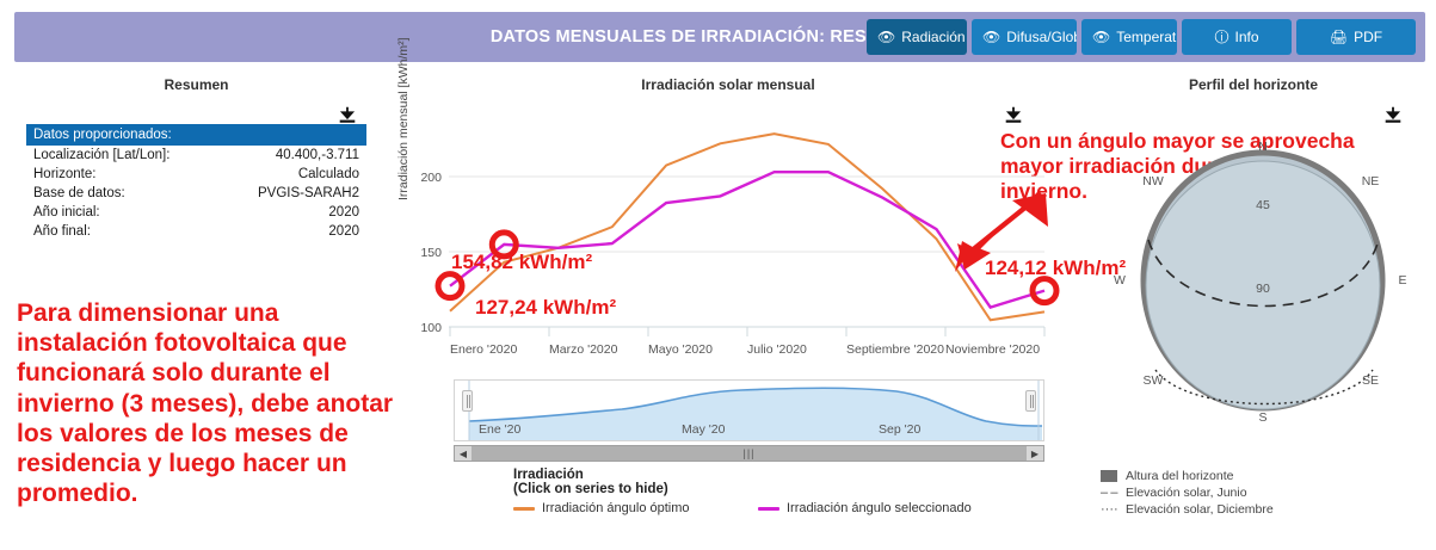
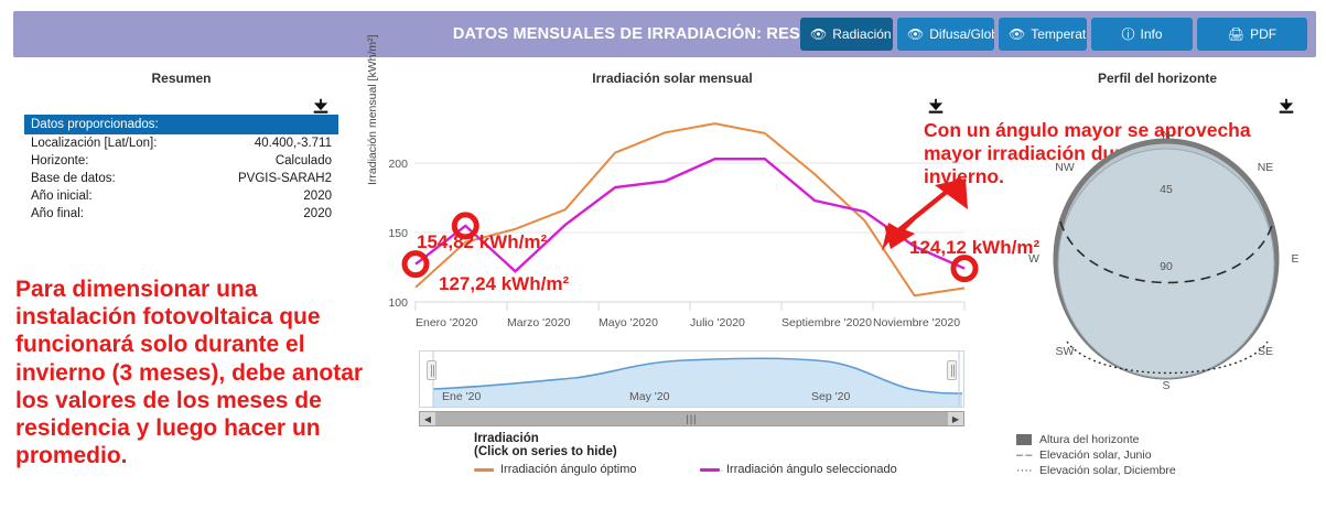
Irradiación ángulo seleccionado/Marzo '2020: 152 -> 122
Irradiación ángulo seleccionado/Septiembre '2020: 186 -> 173
Irradiación ángulo seleccionado/Noviembre '2020: 113 -> 140
